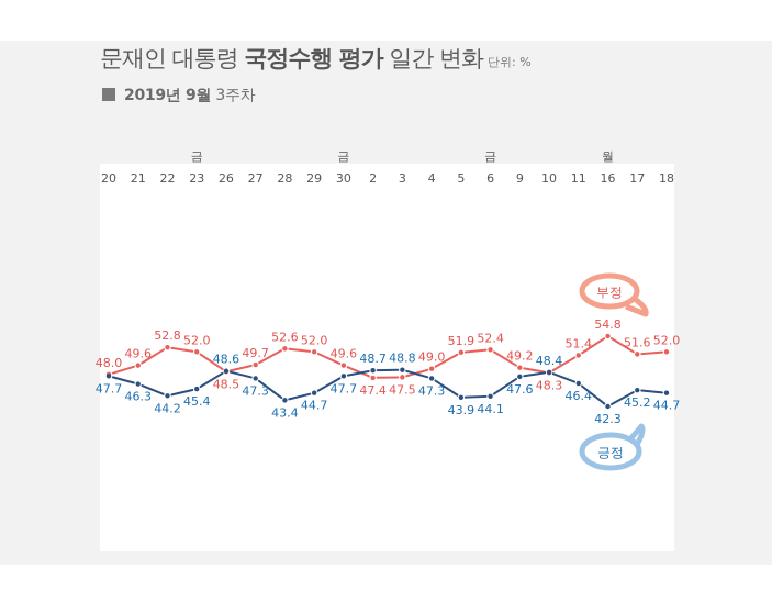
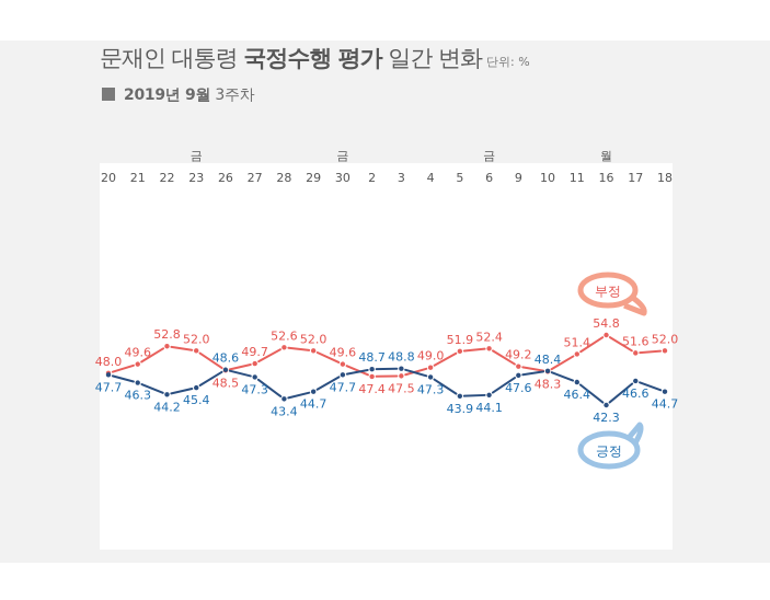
긍정/17: 45.2 -> 46.6
